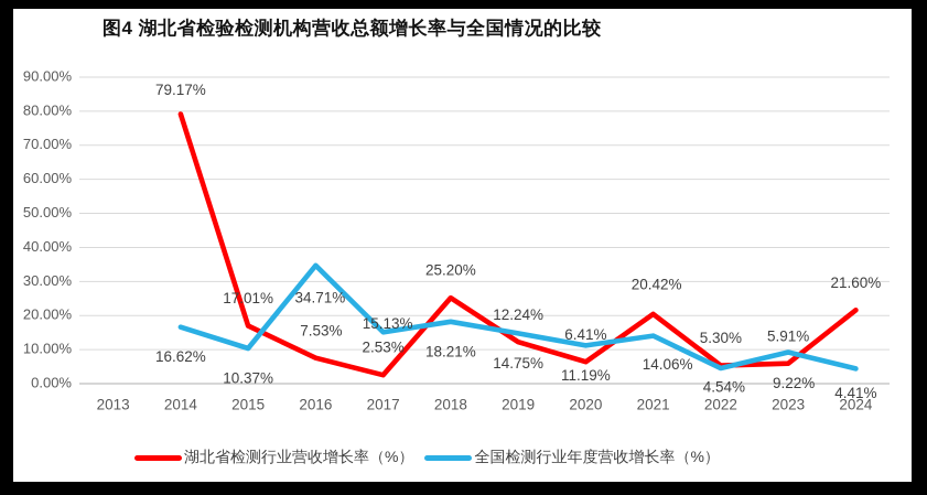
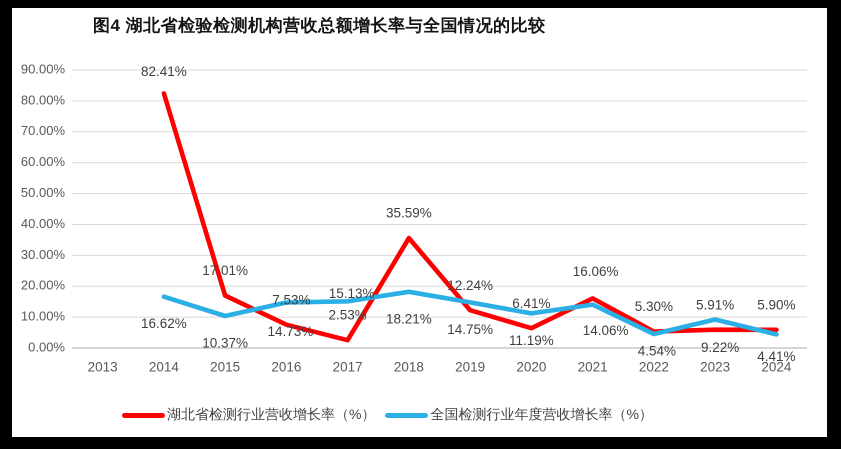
湖北省检测行业营收增长率（%）/2014: 79.17% -> 82.41%
全国检测行业年度营收增长率（%）/2016: 34.71% -> 14.73%
湖北省检测行业营收增长率（%）/2018: 25.20% -> 35.59%
湖北省检测行业营收增长率（%）/2021: 20.42% -> 16.06%
湖北省检测行业营收增长率（%）/2024: 21.60% -> 5.90%
